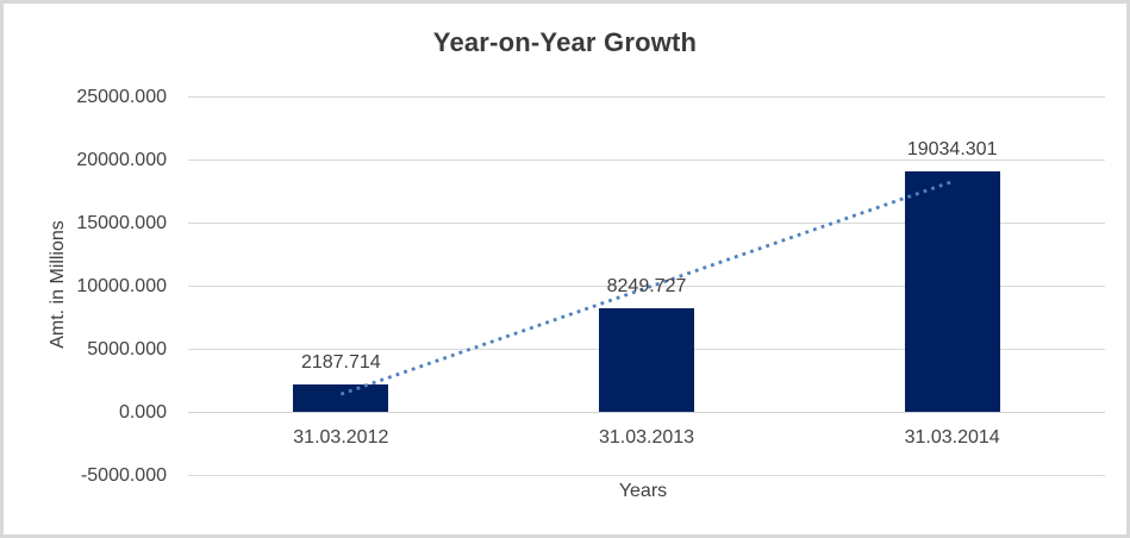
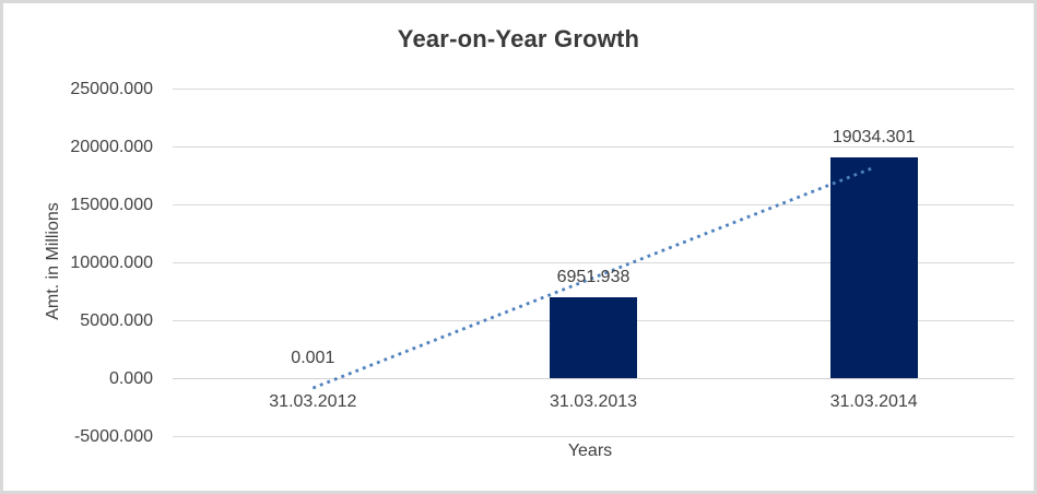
31.03.2012: 2187.714 -> 0.001
31.03.2013: 8249.727 -> 6951.938
